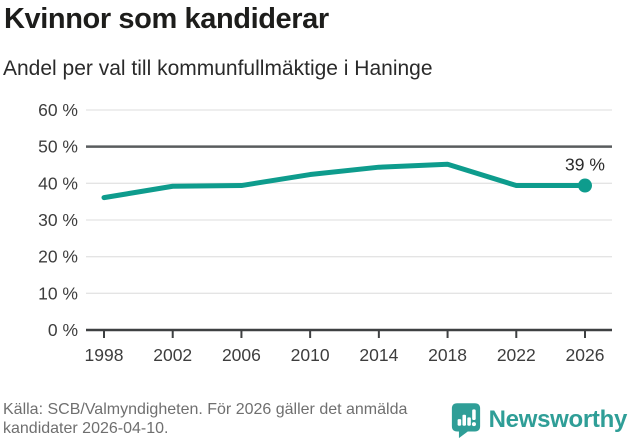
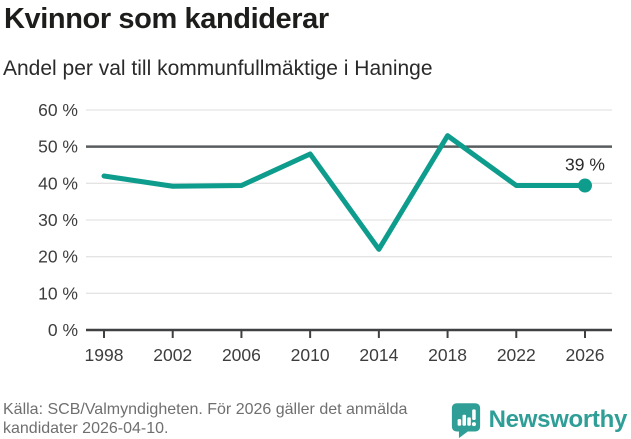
1998: 36% -> 42%
2010: 42% -> 48%
2014: 44% -> 22%
2018: 45% -> 53%
